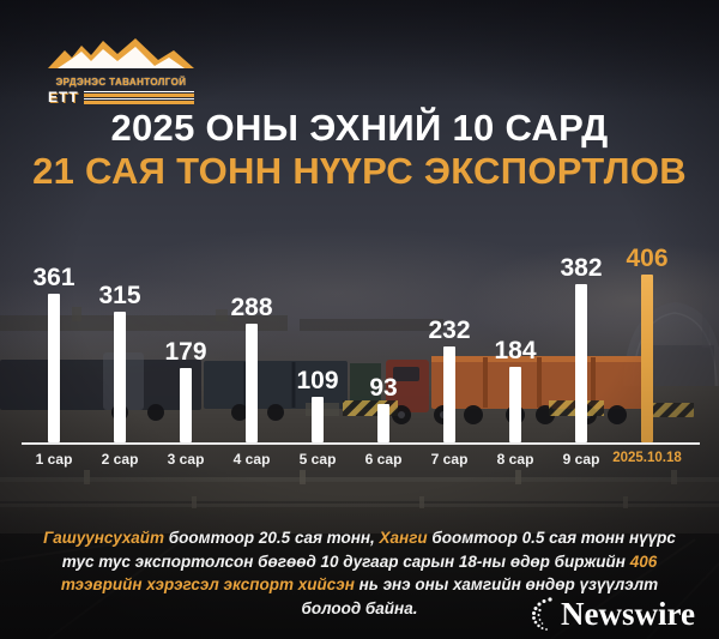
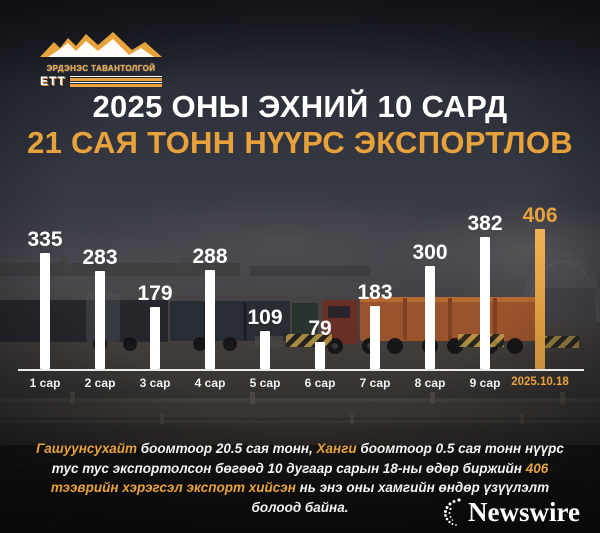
1 сар: 361 -> 335
2 сар: 315 -> 283
6 сар: 93 -> 79
7 сар: 232 -> 183
8 сар: 184 -> 300
